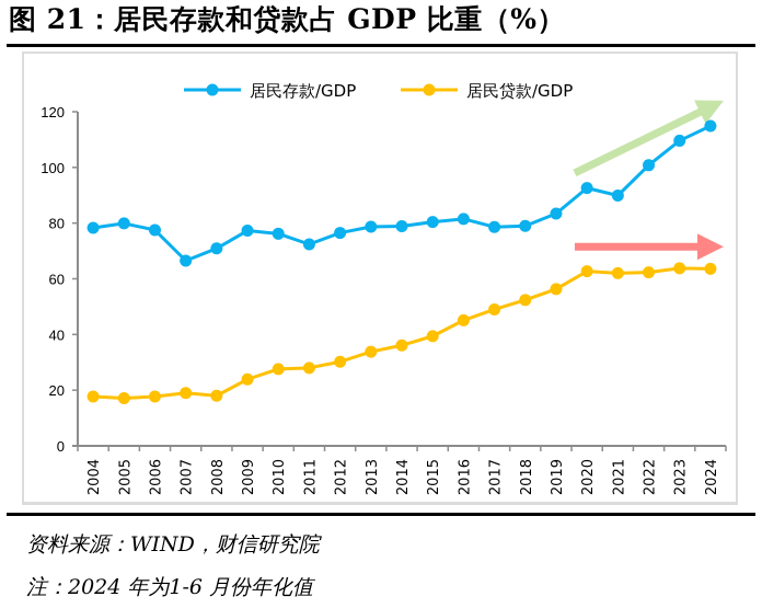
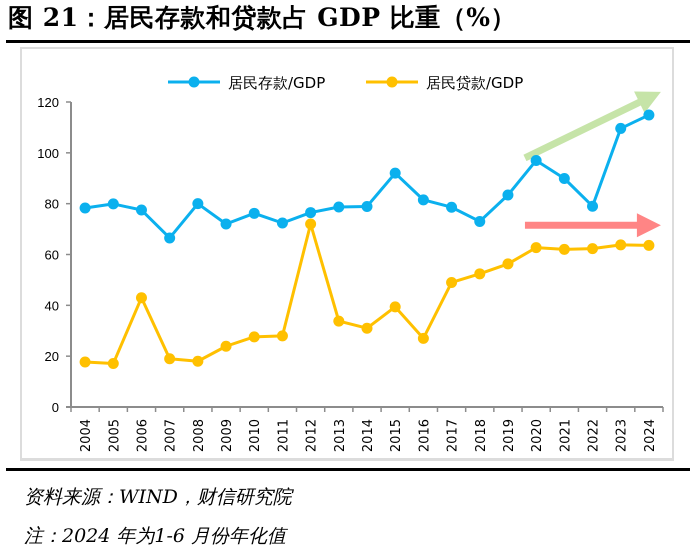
居民贷款/GDP/2006: 18 -> 43
居民存款/GDP/2008: 71 -> 80
居民存款/GDP/2009: 77 -> 72
居民贷款/GDP/2012: 30 -> 72
居民贷款/GDP/2014: 36 -> 31
居民存款/GDP/2015: 80 -> 92
居民贷款/GDP/2016: 45 -> 27
居民存款/GDP/2018: 79 -> 73
居民存款/GDP/2020: 93 -> 97
居民存款/GDP/2022: 101 -> 79
